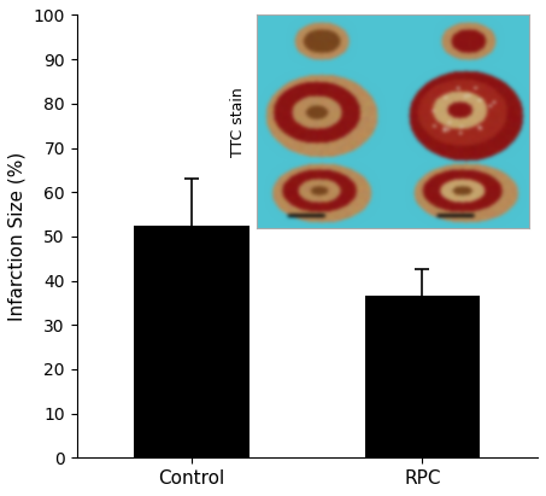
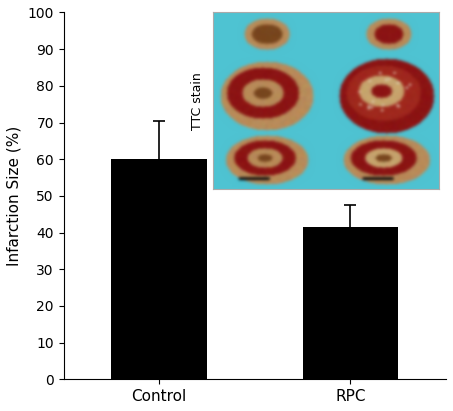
Control: 52.5 -> 60.0
RPC: 36.5 -> 41.5
